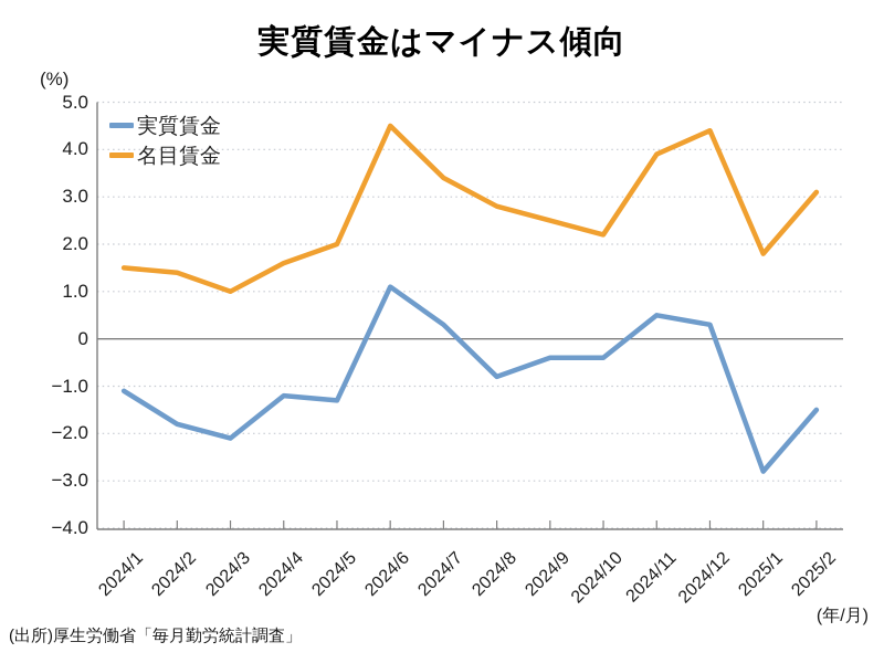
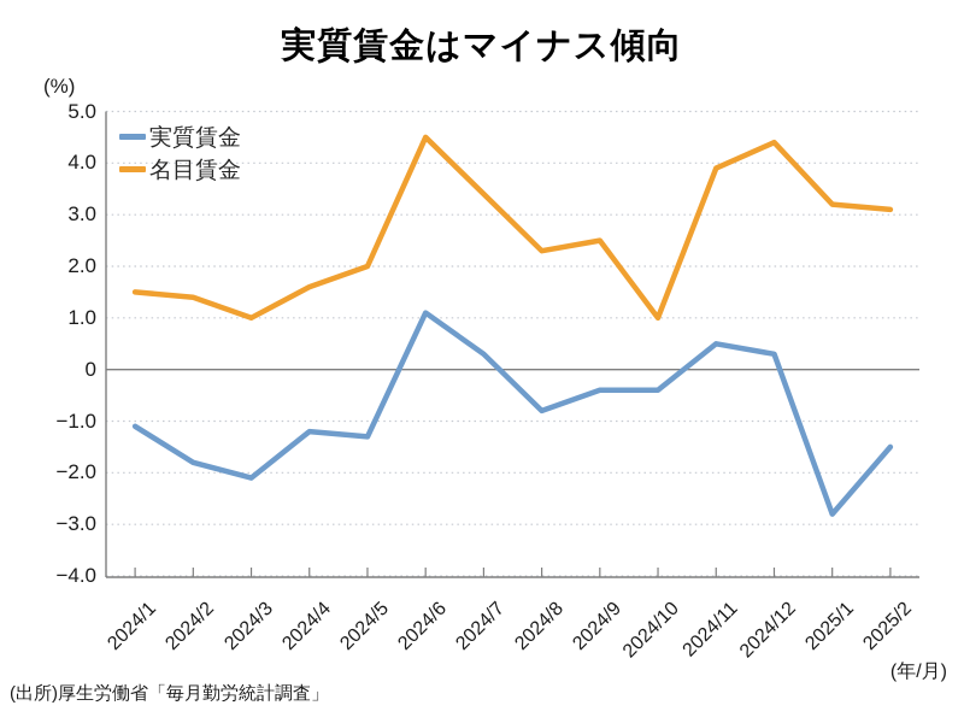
名目賃金/2024/8: 2.8 -> 2.3
名目賃金/2024/10: 2.2 -> 1.0
名目賃金/2025/1: 1.8 -> 3.2
